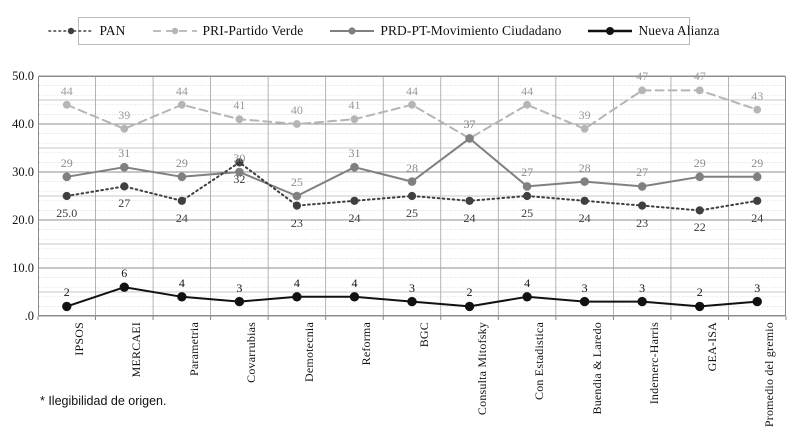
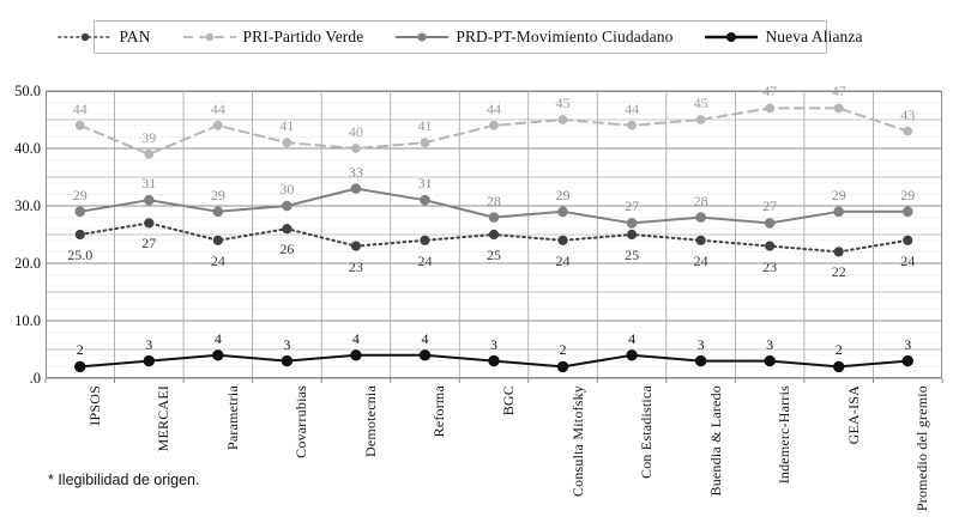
Nueva Alianza/MERCAEI: 6 -> 3
PAN/Covarrubias: 32 -> 26
PRD-PT-Movimiento Ciudadano/Demotecnia: 25 -> 33
PRI-Partido Verde/Consulta Mitofsky: 37 -> 45
PRD-PT-Movimiento Ciudadano/Consulta Mitofsky: 37 -> 29
PRI-Partido Verde/Buendia & Laredo: 39 -> 45
